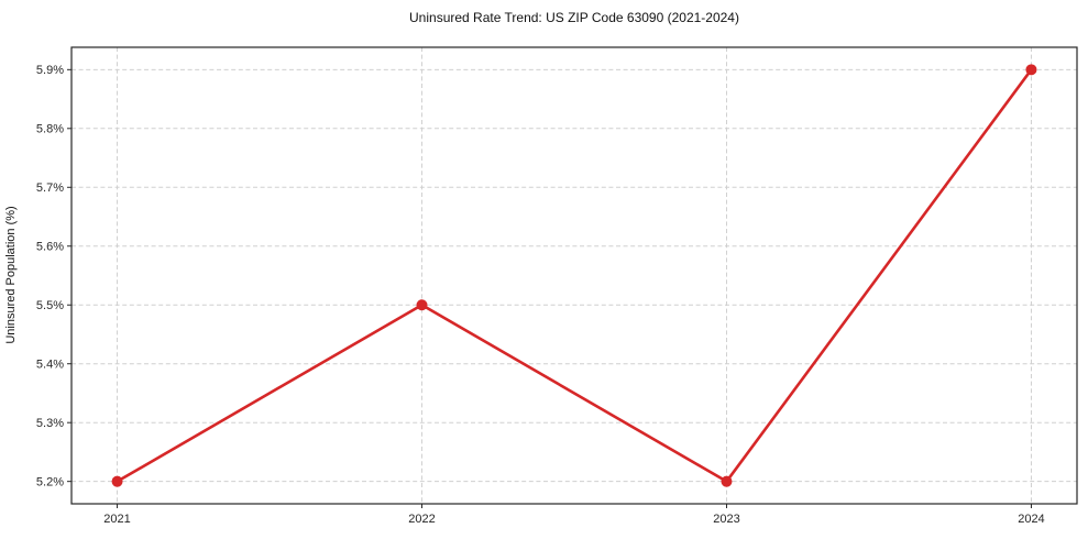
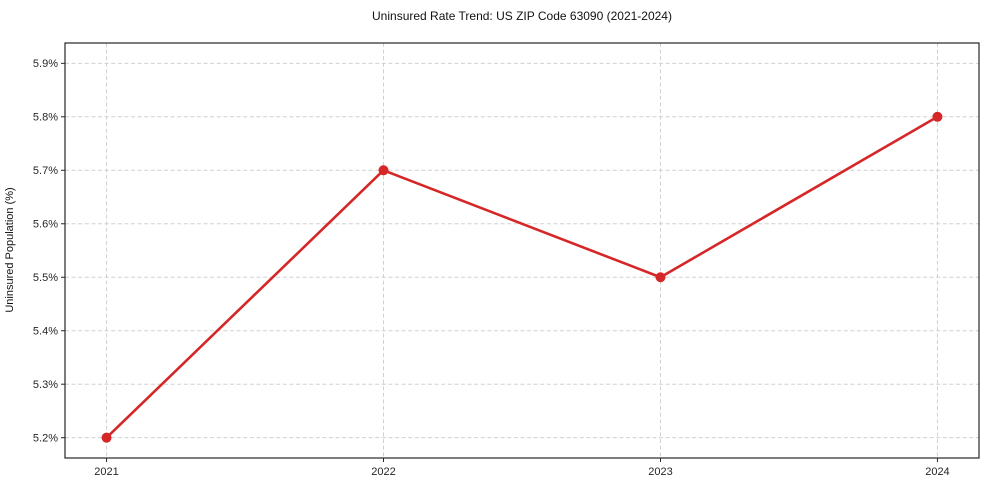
2022: 5.5% -> 5.7%
2023: 5.2% -> 5.5%
2024: 5.9% -> 5.8%
